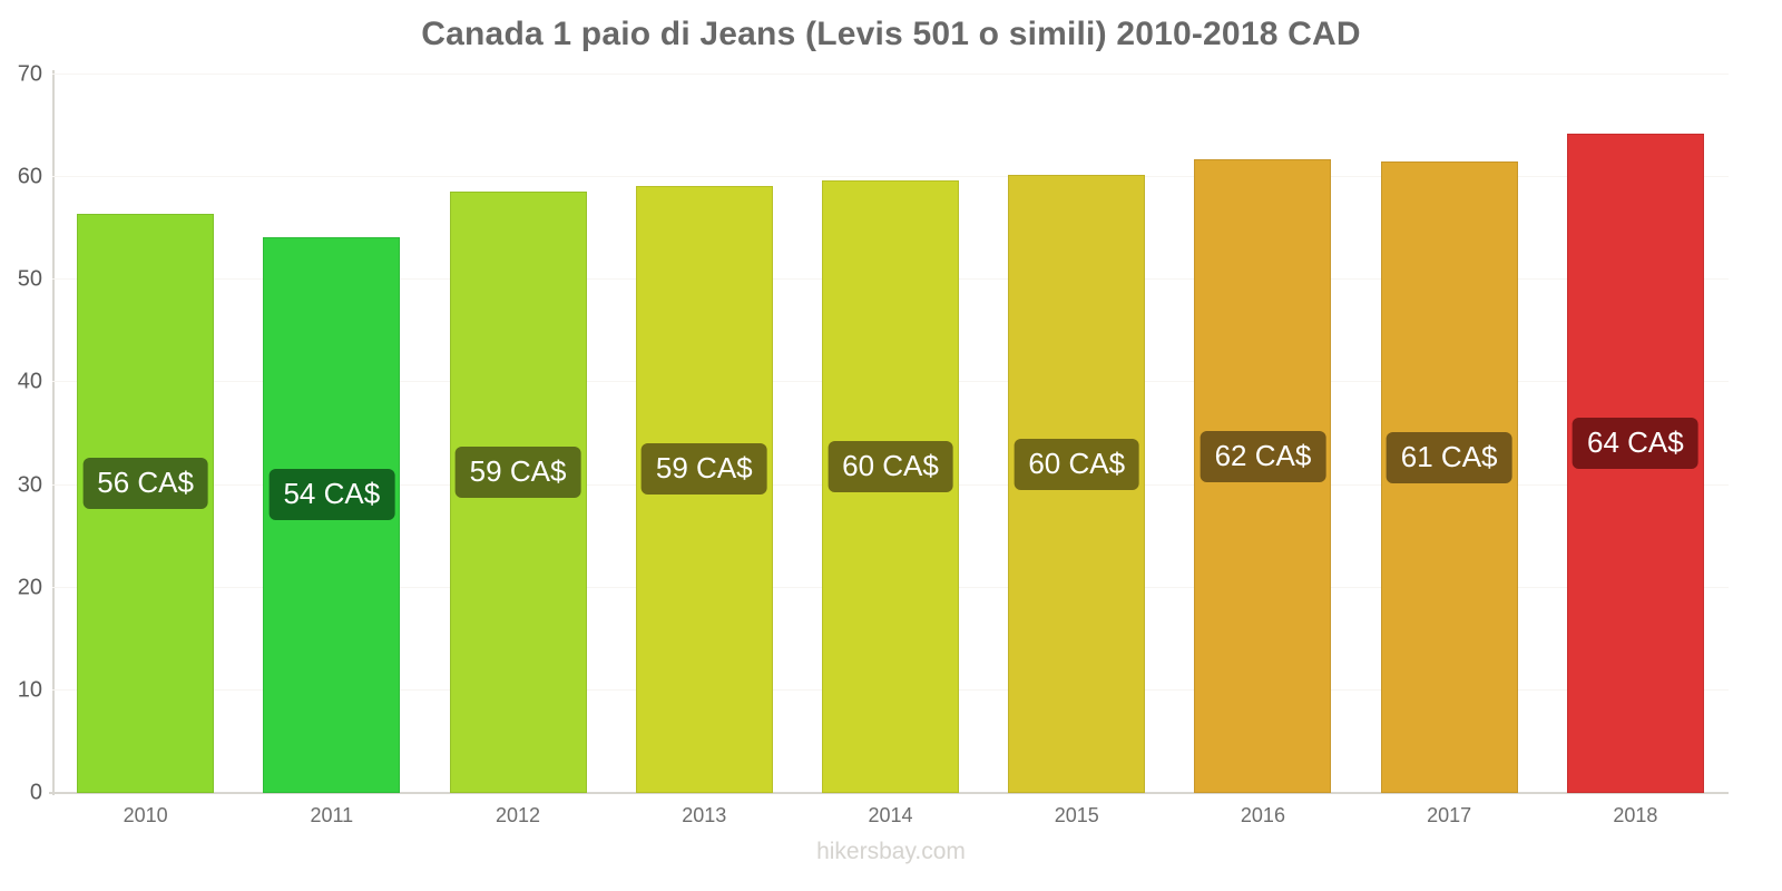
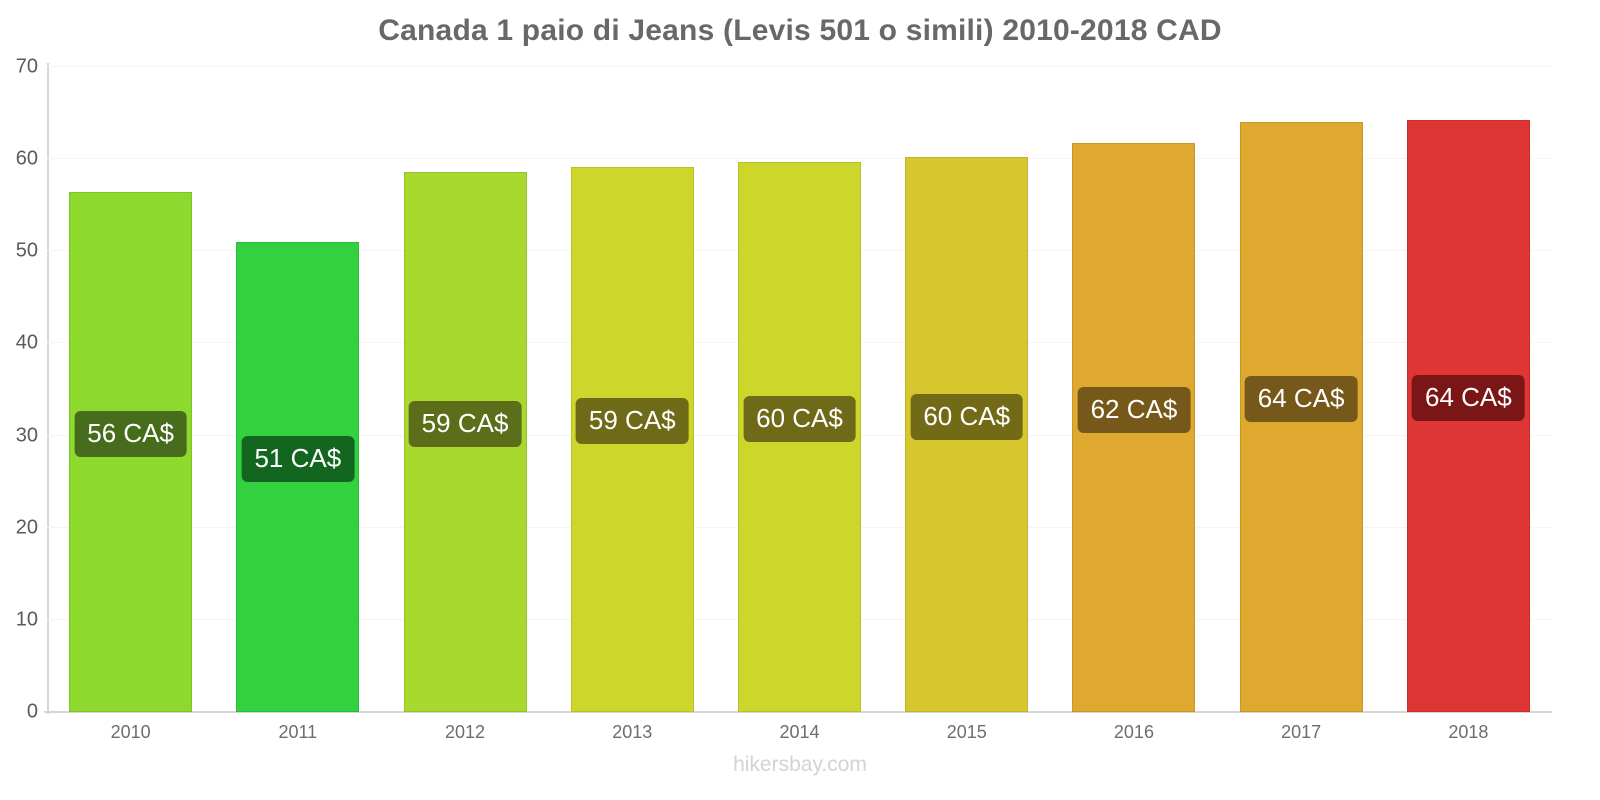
2011: 54 -> 51
2017: 61 -> 64
